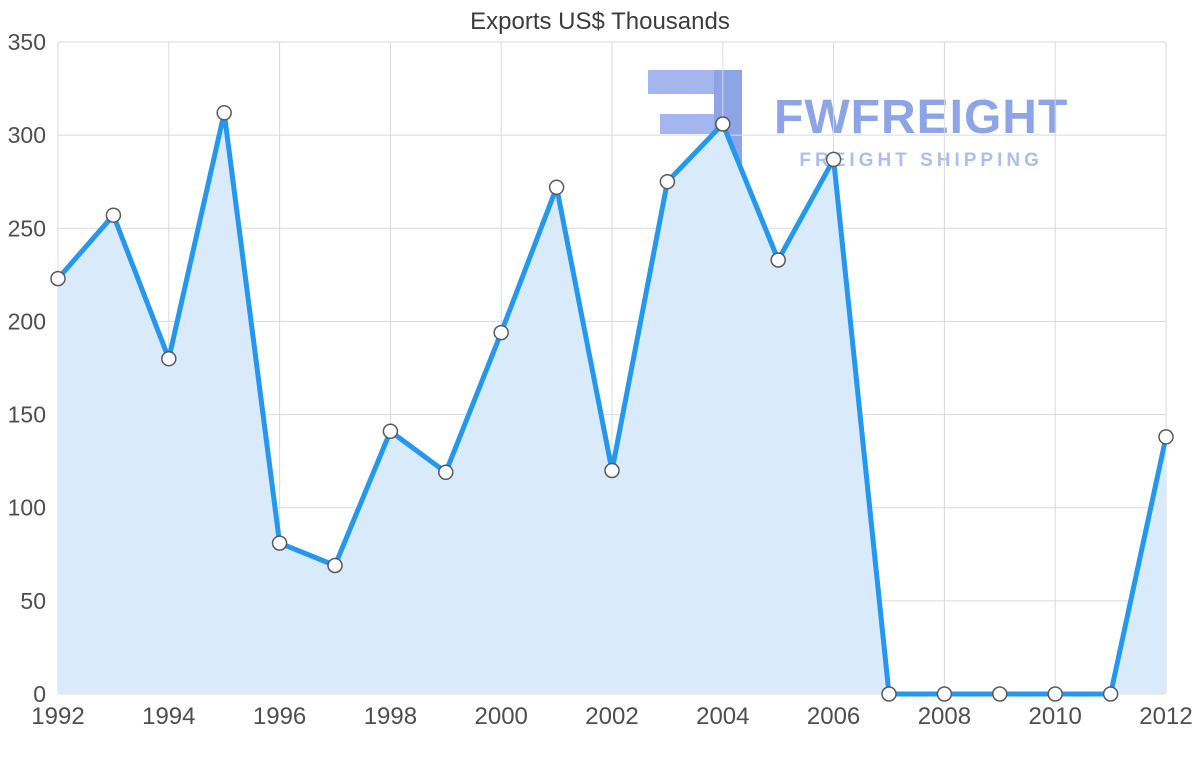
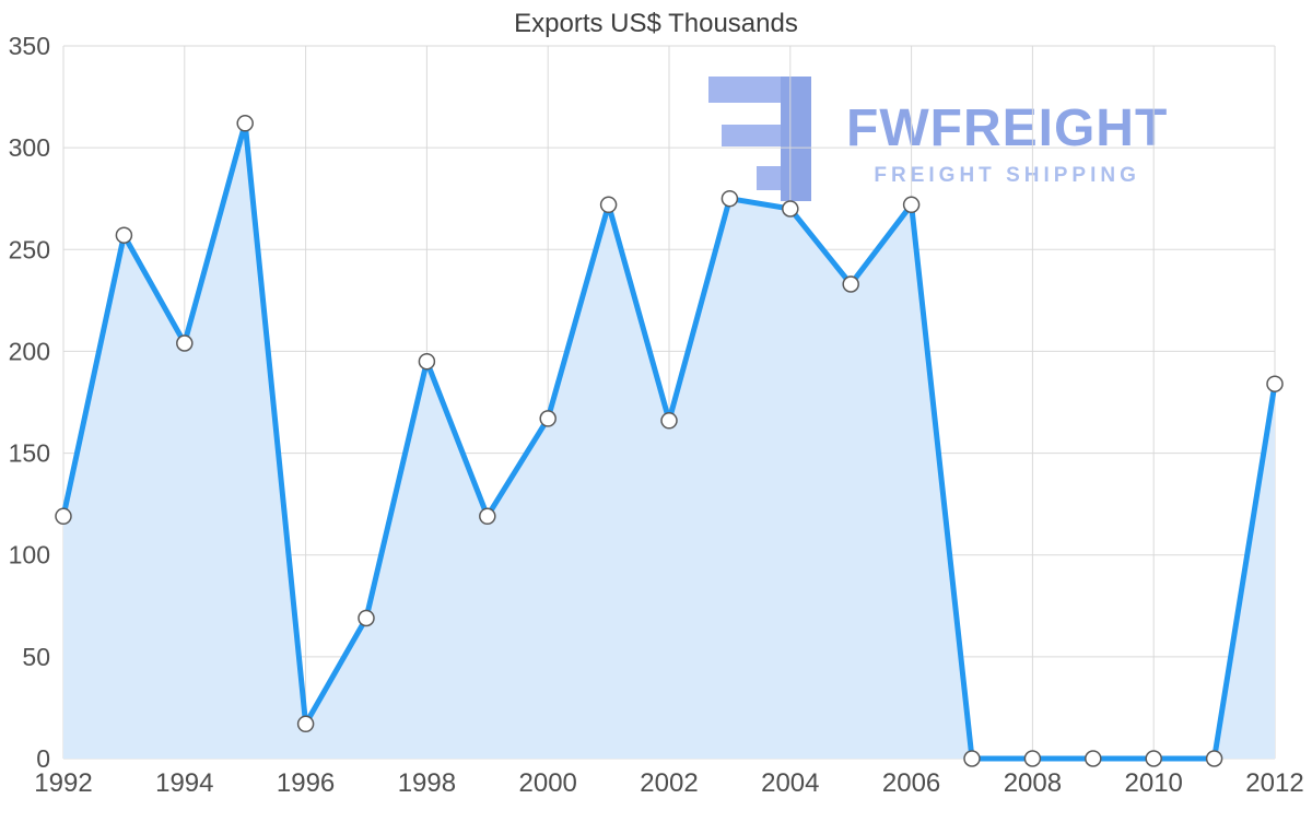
1992: 223 -> 119
1994: 180 -> 204
1996: 81 -> 17
1998: 141 -> 195
2000: 194 -> 167
2002: 120 -> 166
2004: 306 -> 270
2006: 287 -> 272
2012: 138 -> 184
